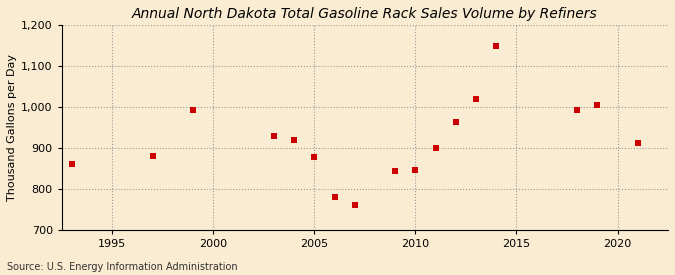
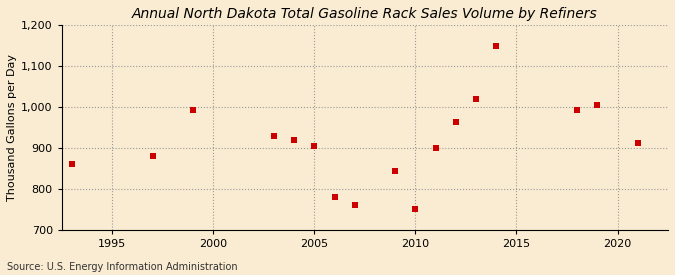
2005: 878 -> 905
2010: 845 -> 750
